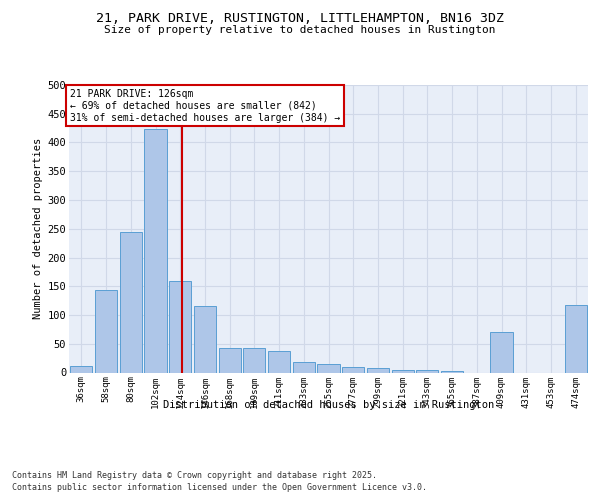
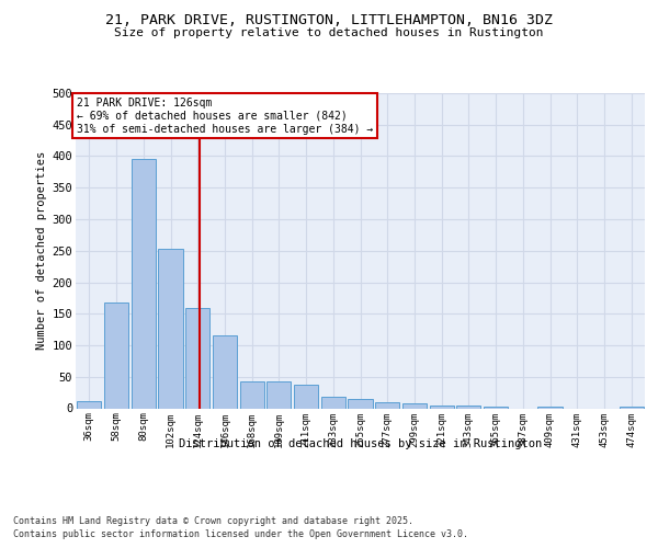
58sqm: 144 -> 168
80sqm: 244 -> 395
102sqm: 424 -> 253
409sqm: 70 -> 3
474sqm: 118 -> 3
